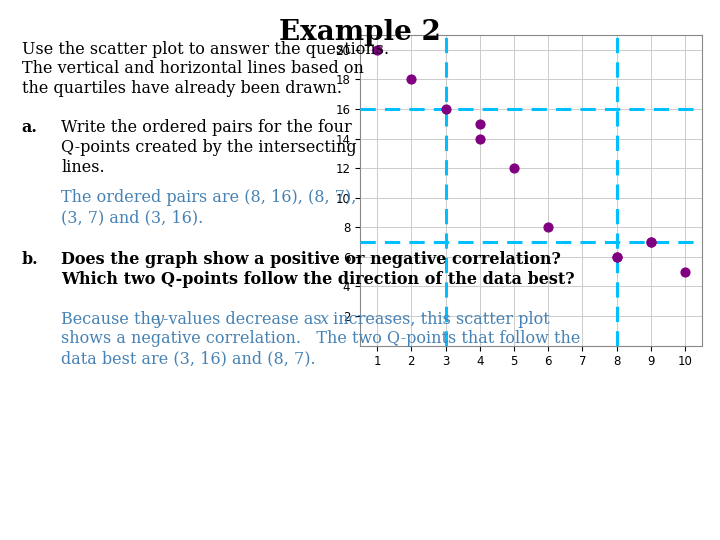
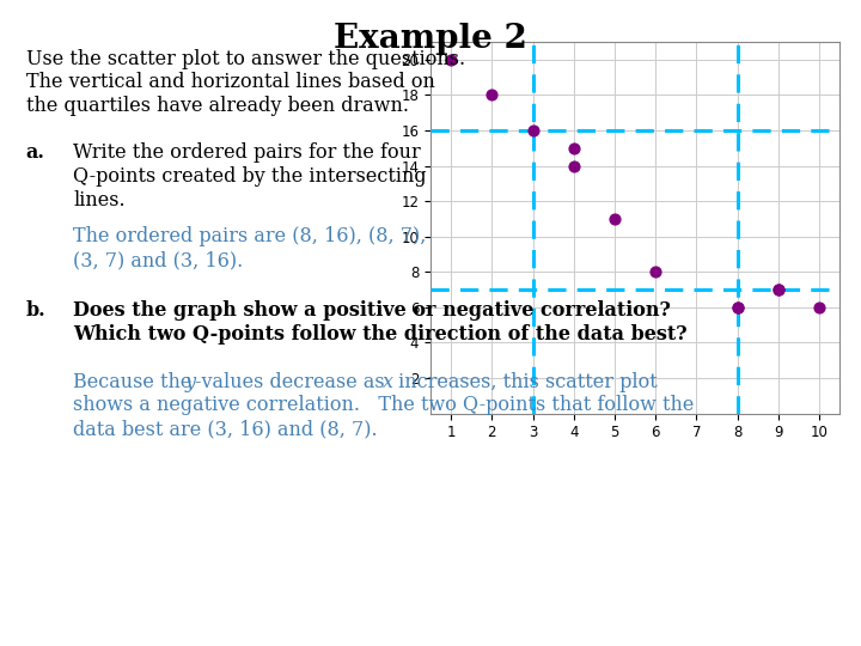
5: 12 -> 11
10: 5 -> 6
